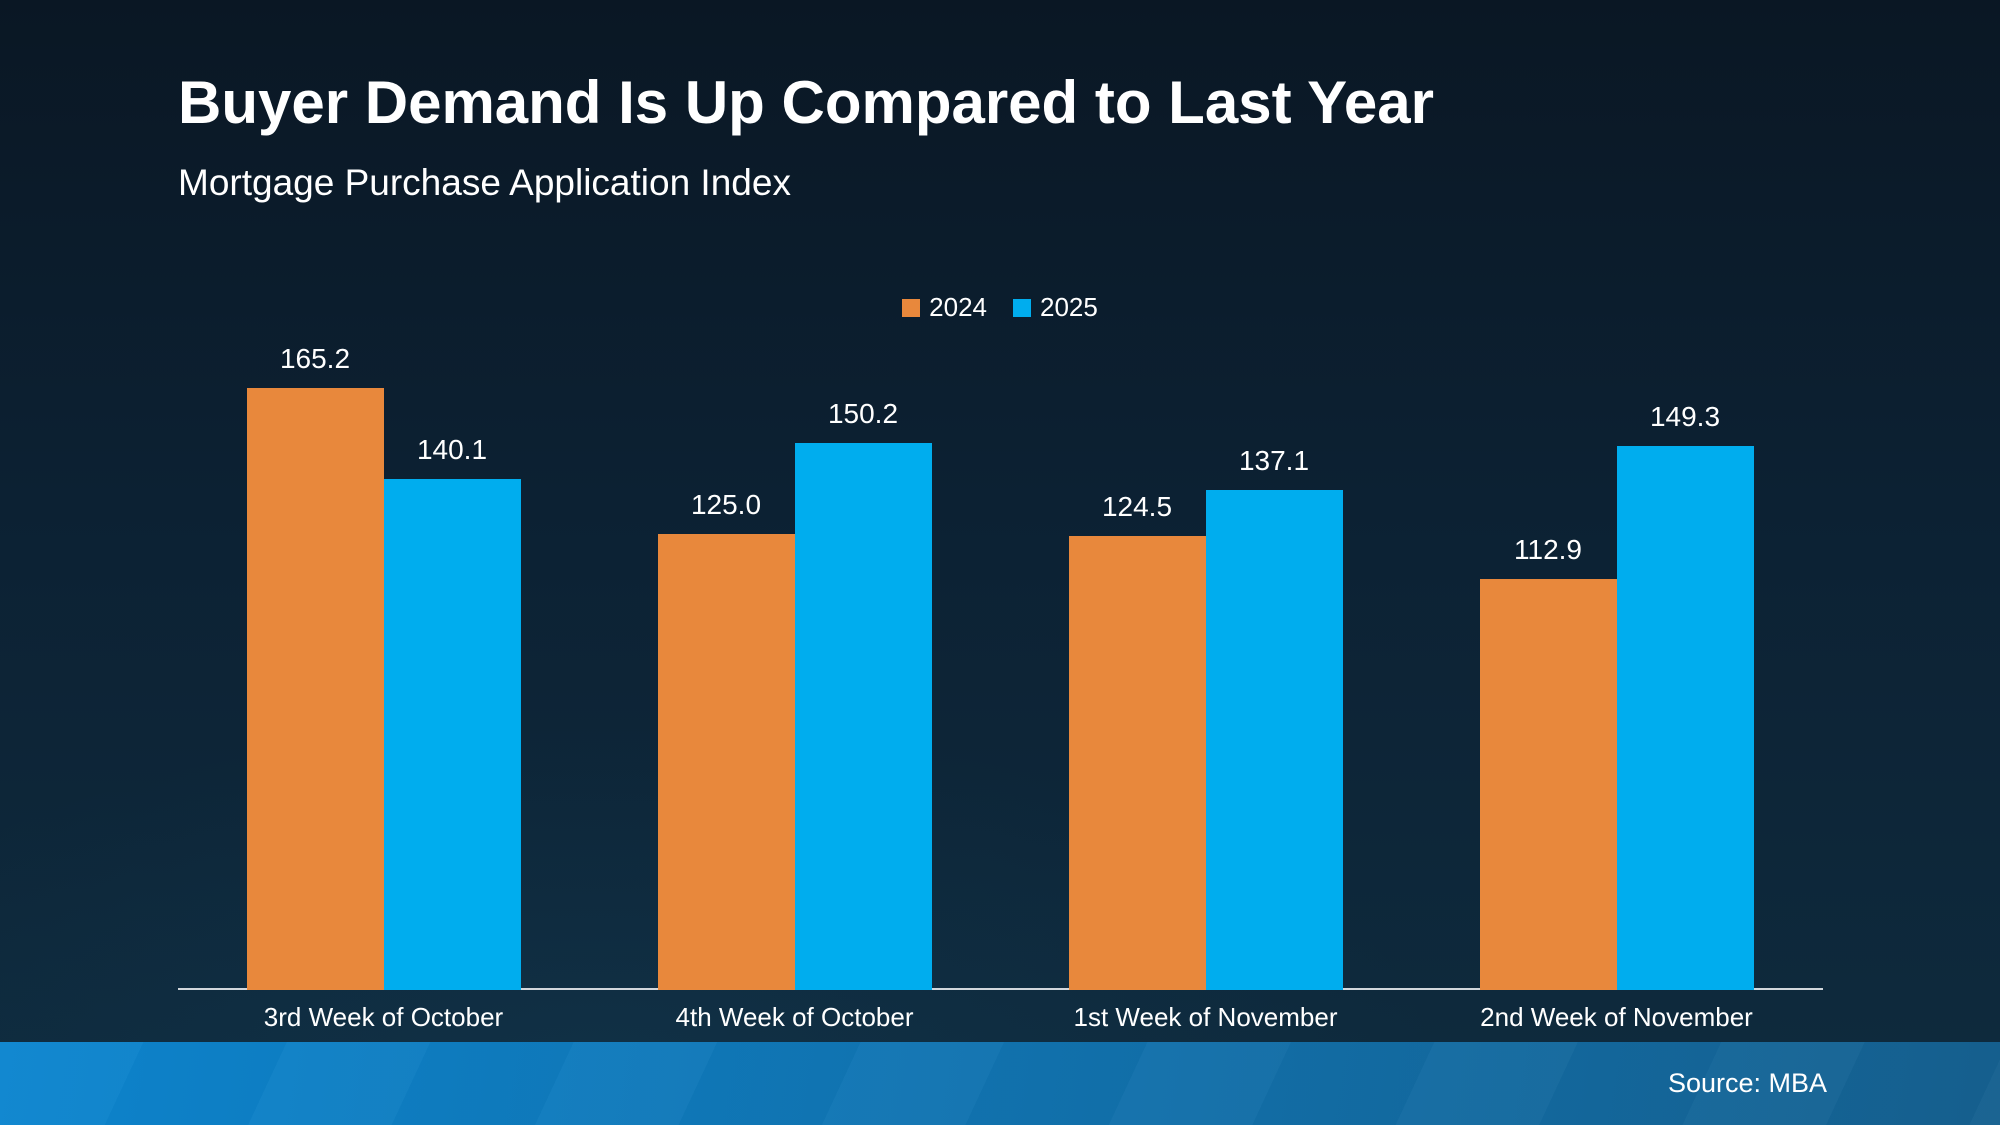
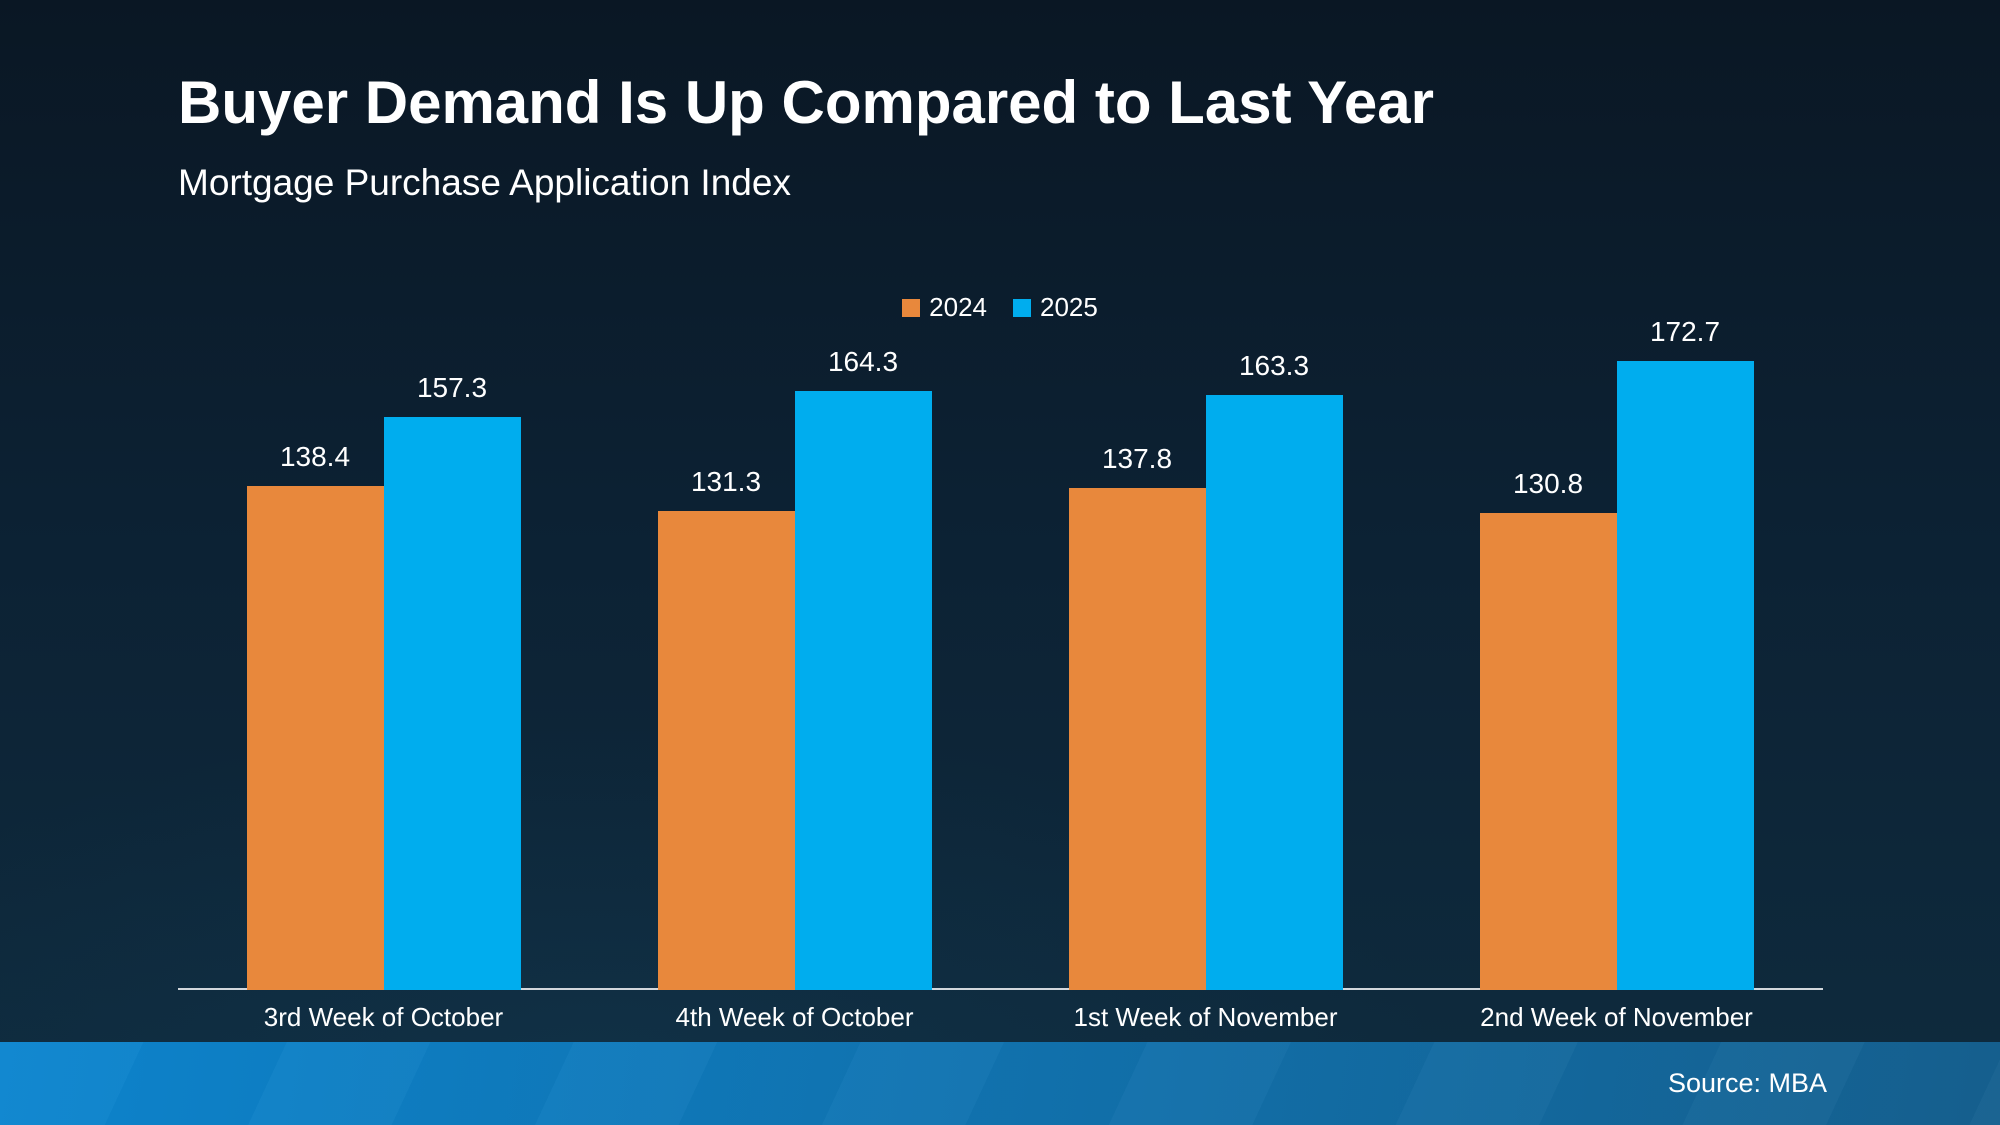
2024/3rd Week of October: 165.2 -> 138.4
2025/3rd Week of October: 140.1 -> 157.3
2024/4th Week of October: 125.0 -> 131.3
2025/4th Week of October: 150.2 -> 164.3
2024/1st Week of November: 124.5 -> 137.8
2025/1st Week of November: 137.1 -> 163.3
2024/2nd Week of November: 112.9 -> 130.8
2025/2nd Week of November: 149.3 -> 172.7
